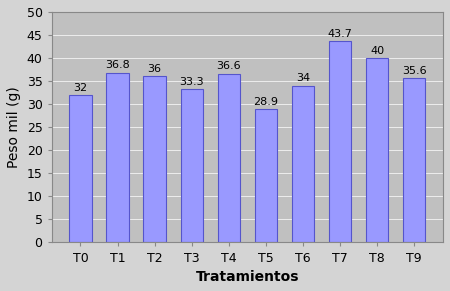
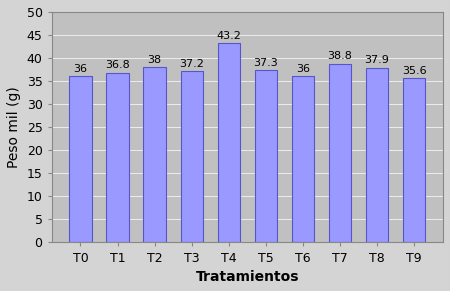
T0: 32 -> 36
T2: 36 -> 38
T3: 33.3 -> 37.2
T4: 36.6 -> 43.2
T5: 28.9 -> 37.3
T6: 34 -> 36
T7: 43.7 -> 38.8
T8: 40 -> 37.9
